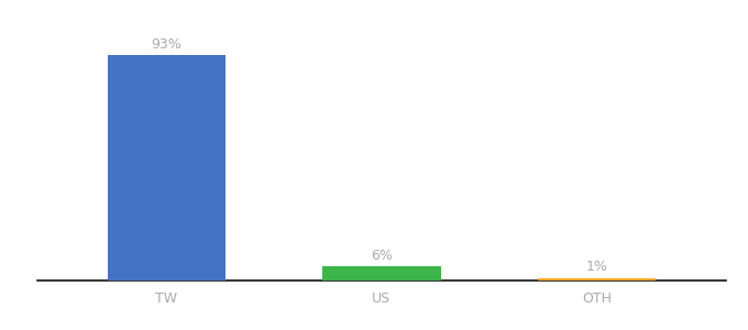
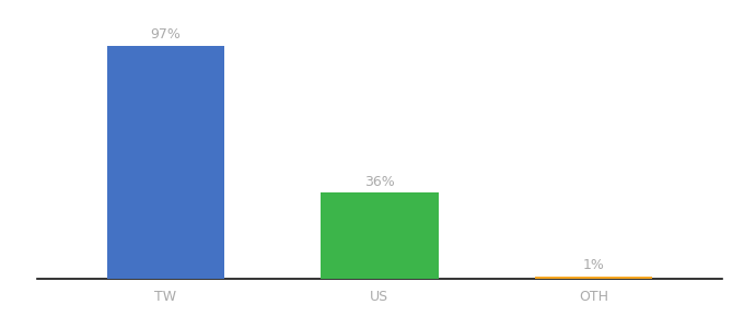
TW: 93% -> 97%
US: 6% -> 36%
